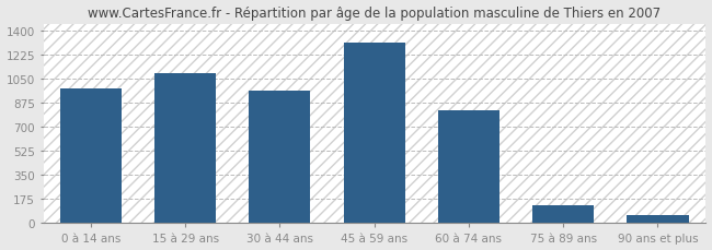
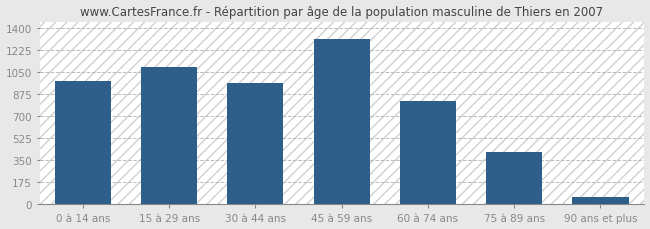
75 à 89 ans: 130 -> 420
